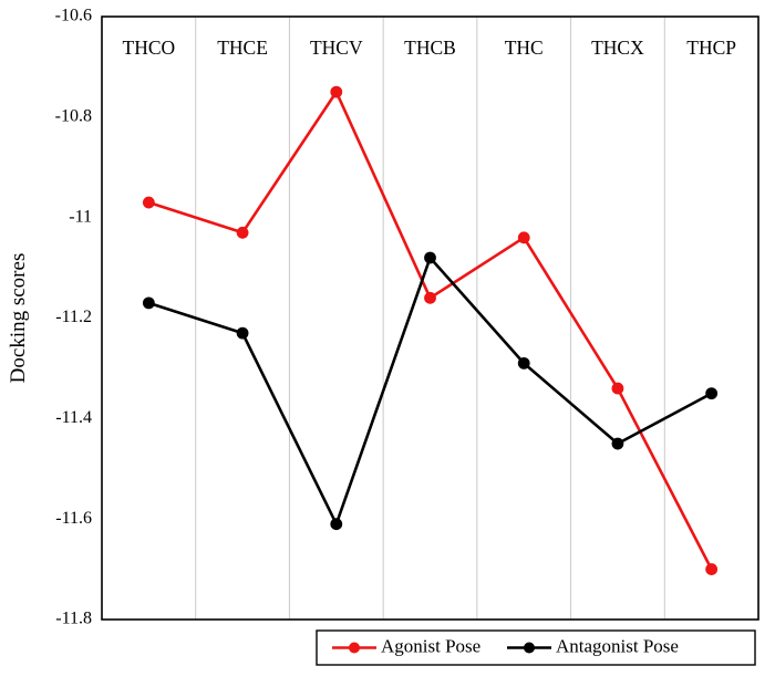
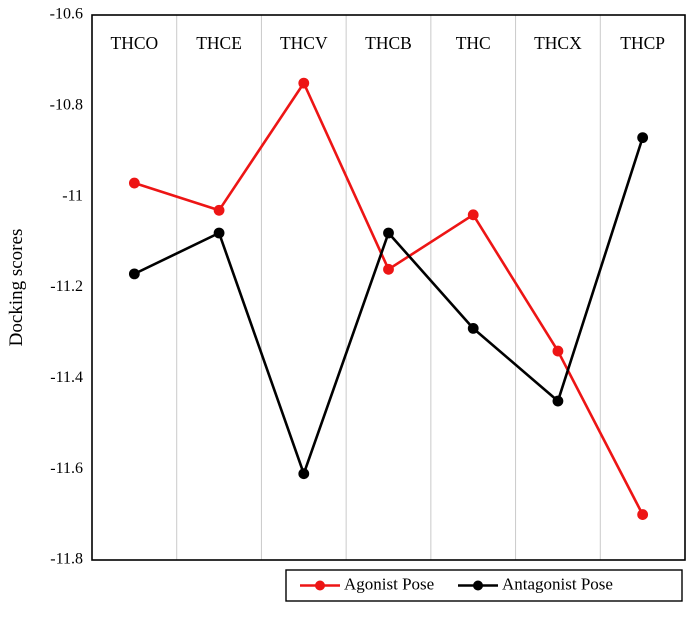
Antagonist Pose/THCE: -11.23 -> -11.08
Antagonist Pose/THCP: -11.35 -> -10.87
